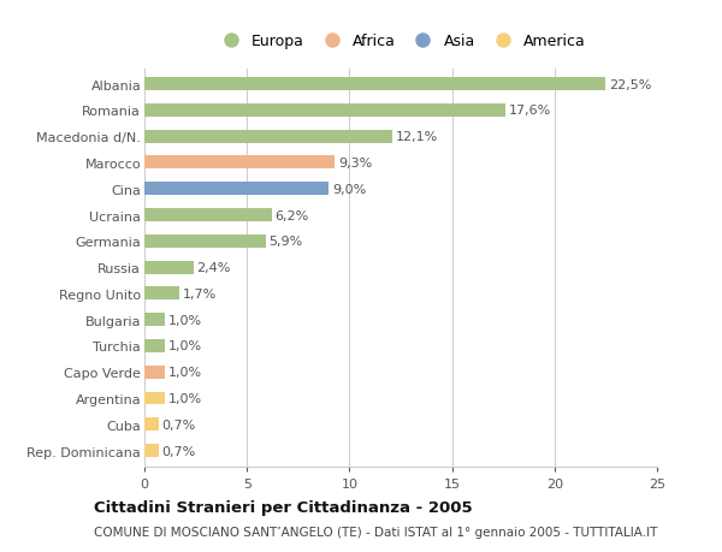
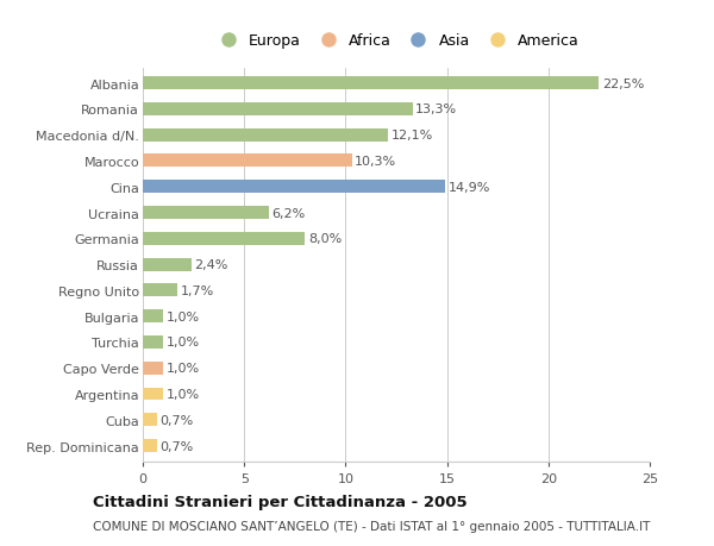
Romania: 17,6% -> 13,3%
Marocco: 9,3% -> 10,3%
Cina: 9,0% -> 14,9%
Germania: 5,9% -> 8,0%
